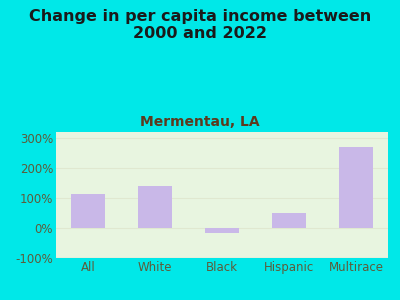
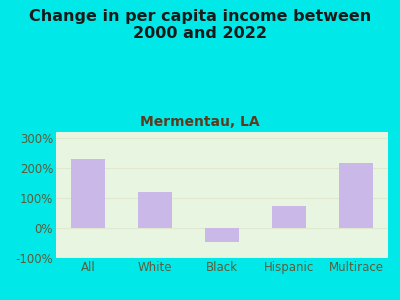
All: 115% -> 230%
White: 140% -> 120%
Black: -15% -> -45%
Hispanic: 50% -> 75%
Multirace: 270% -> 215%
